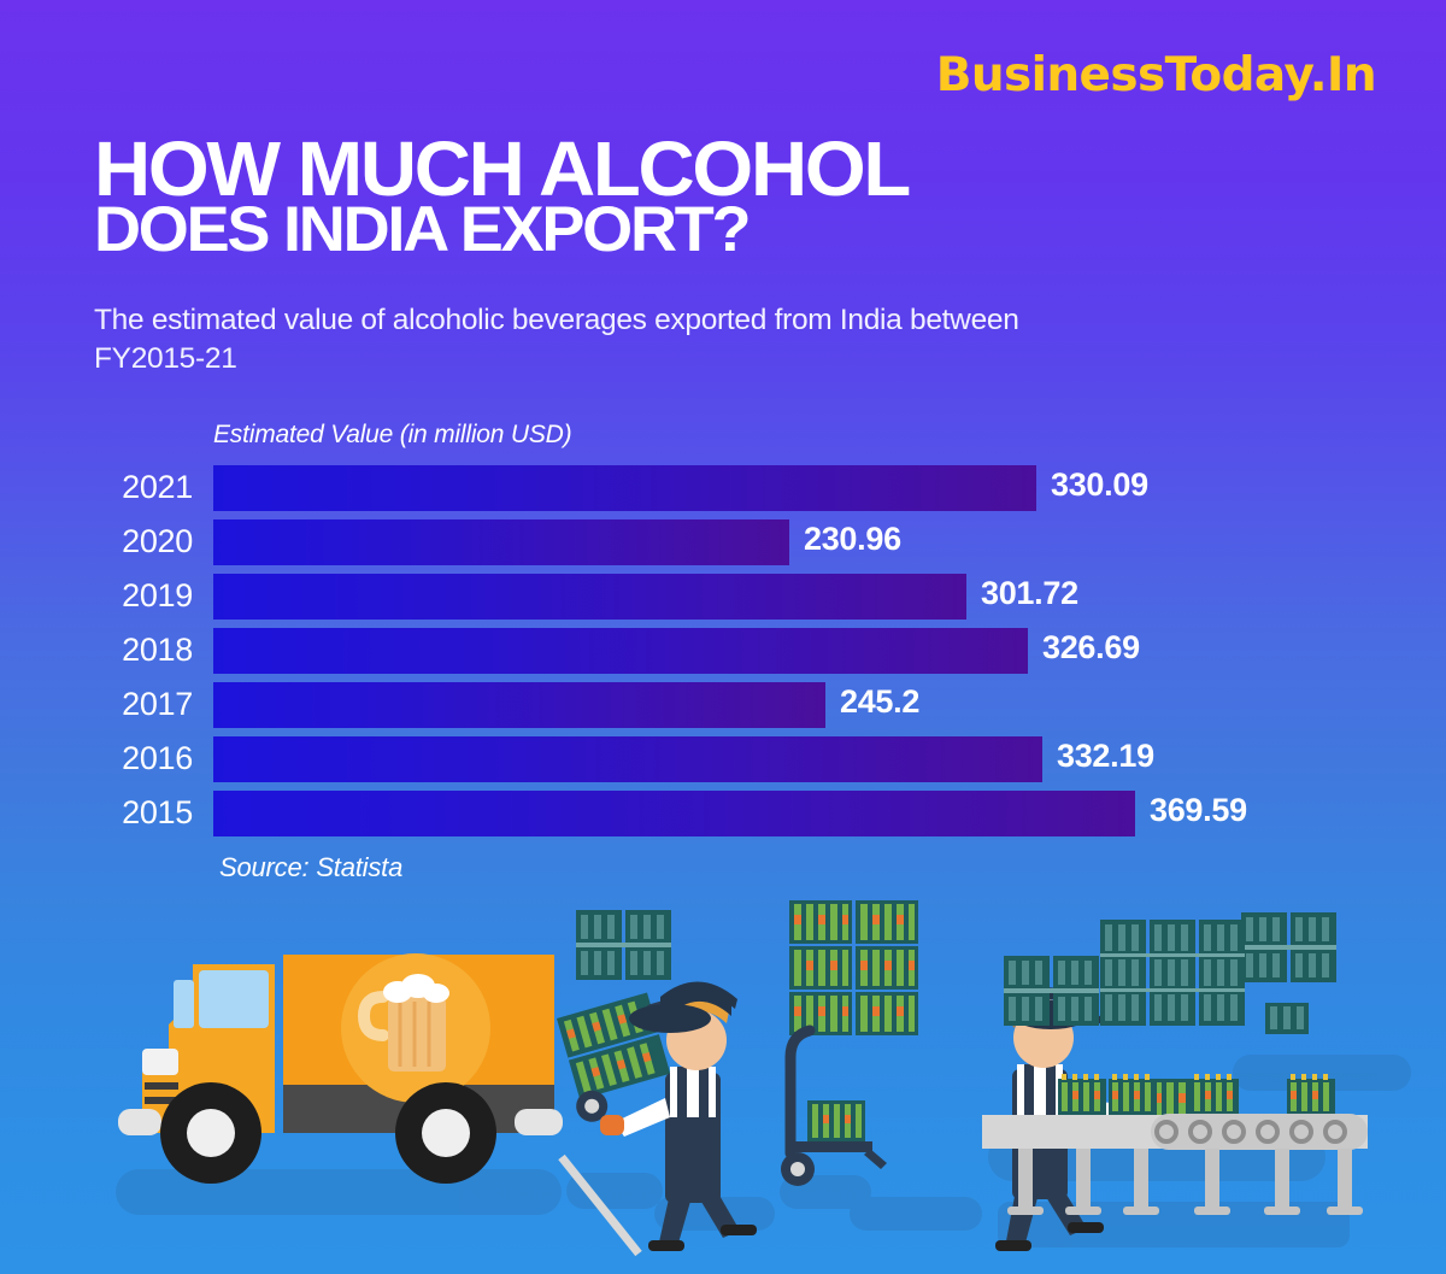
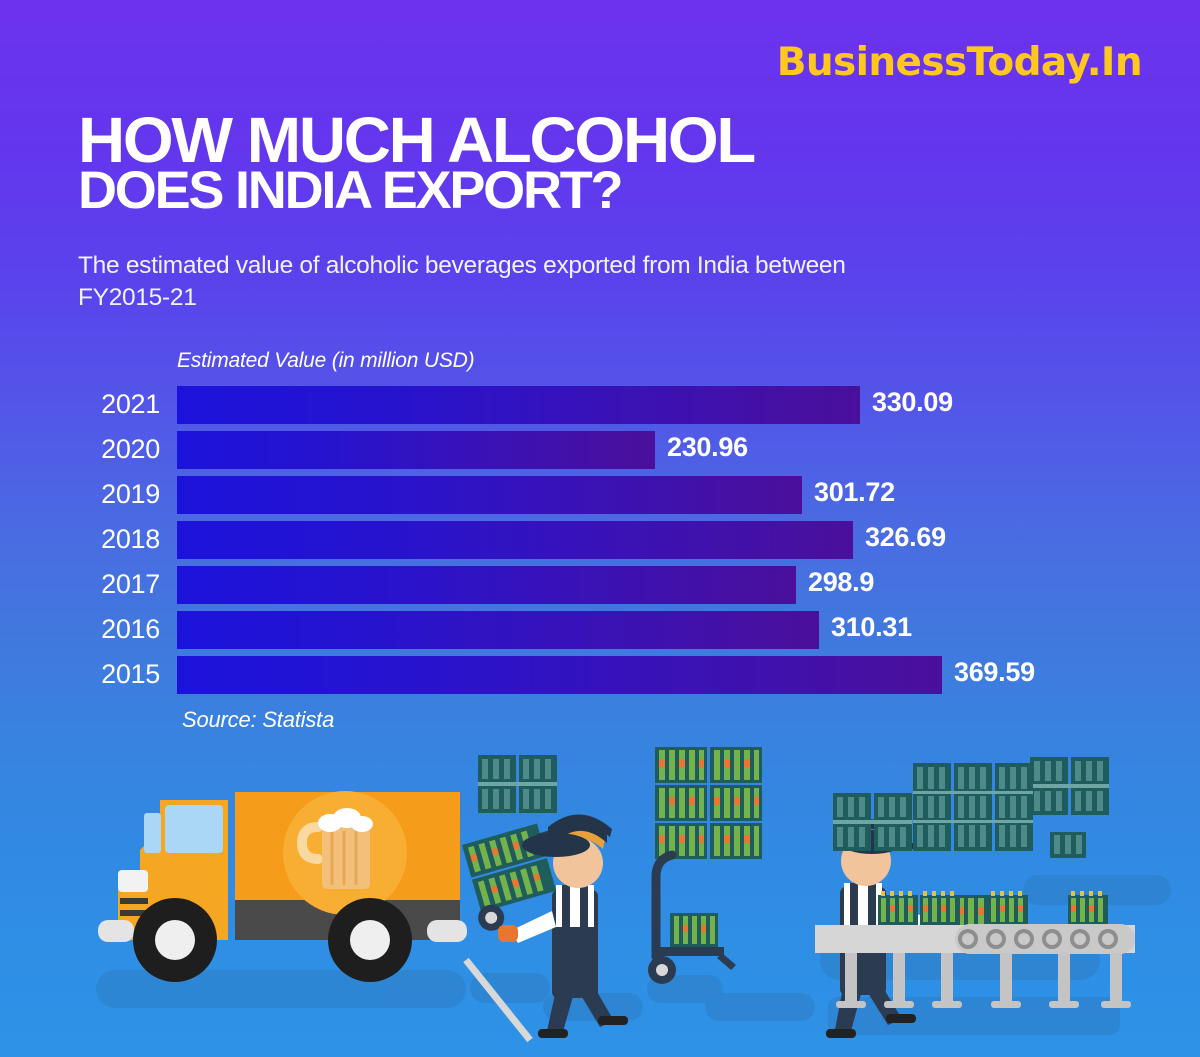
2017: 245.2 -> 298.9
2016: 332.19 -> 310.31
